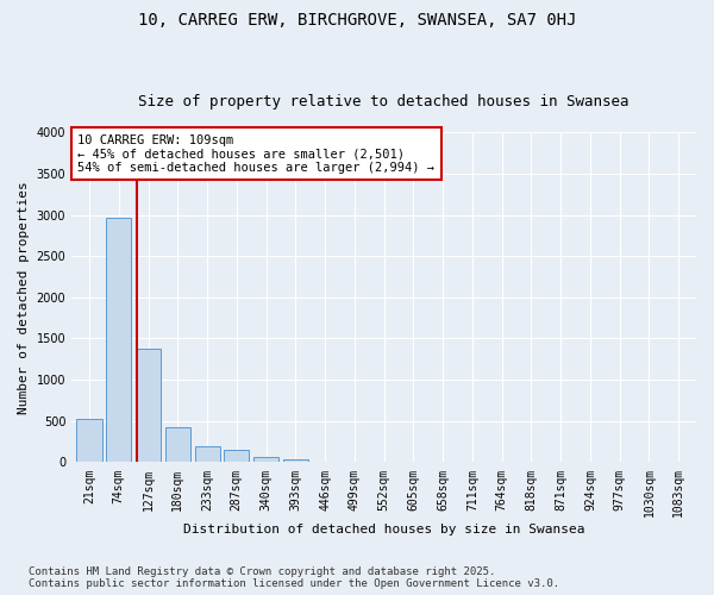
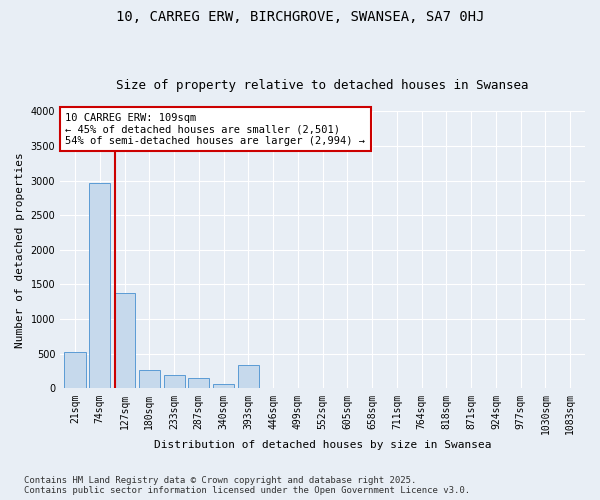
180sqm: 430 -> 260
393sqm: 30 -> 340
